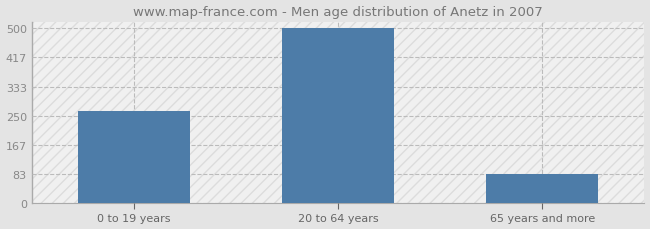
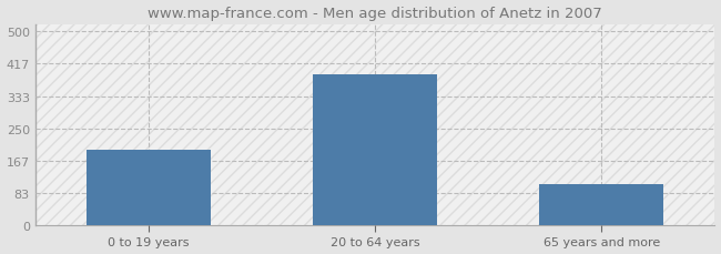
0 to 19 years: 263 -> 195
20 to 64 years: 500 -> 390
65 years and more: 83 -> 105
